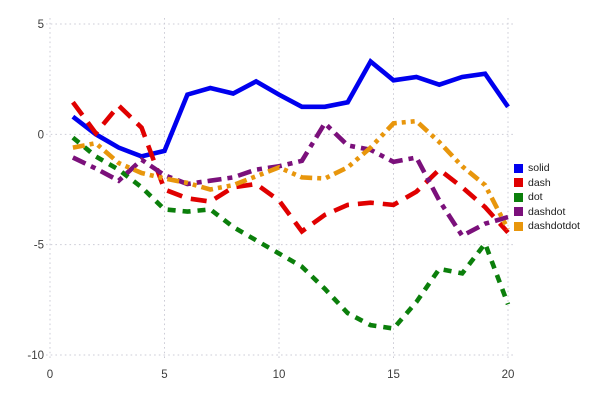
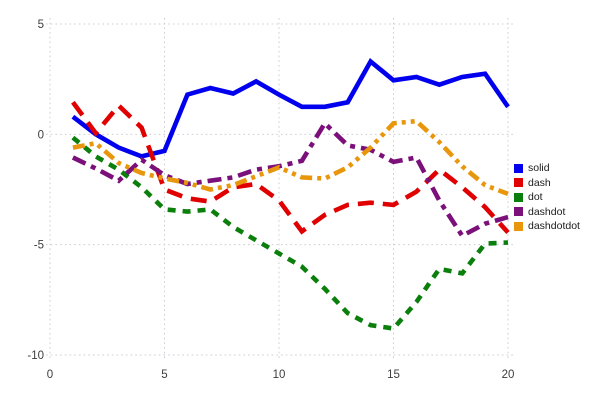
dot/20: -7.7 -> -4.9
dashdotdot/20: -4.3 -> -2.7
